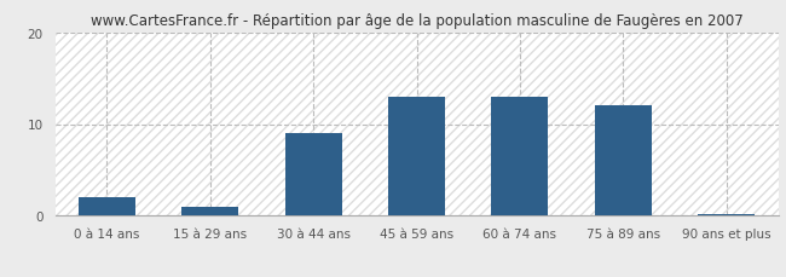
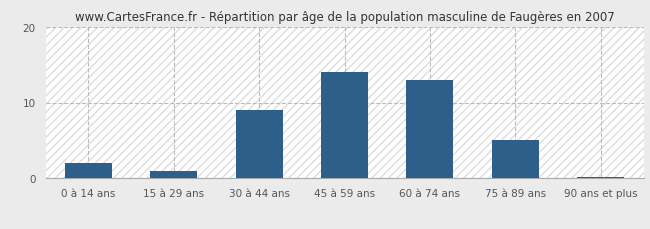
45 à 59 ans: 13.0 -> 14.0
75 à 89 ans: 12.0 -> 5.0
